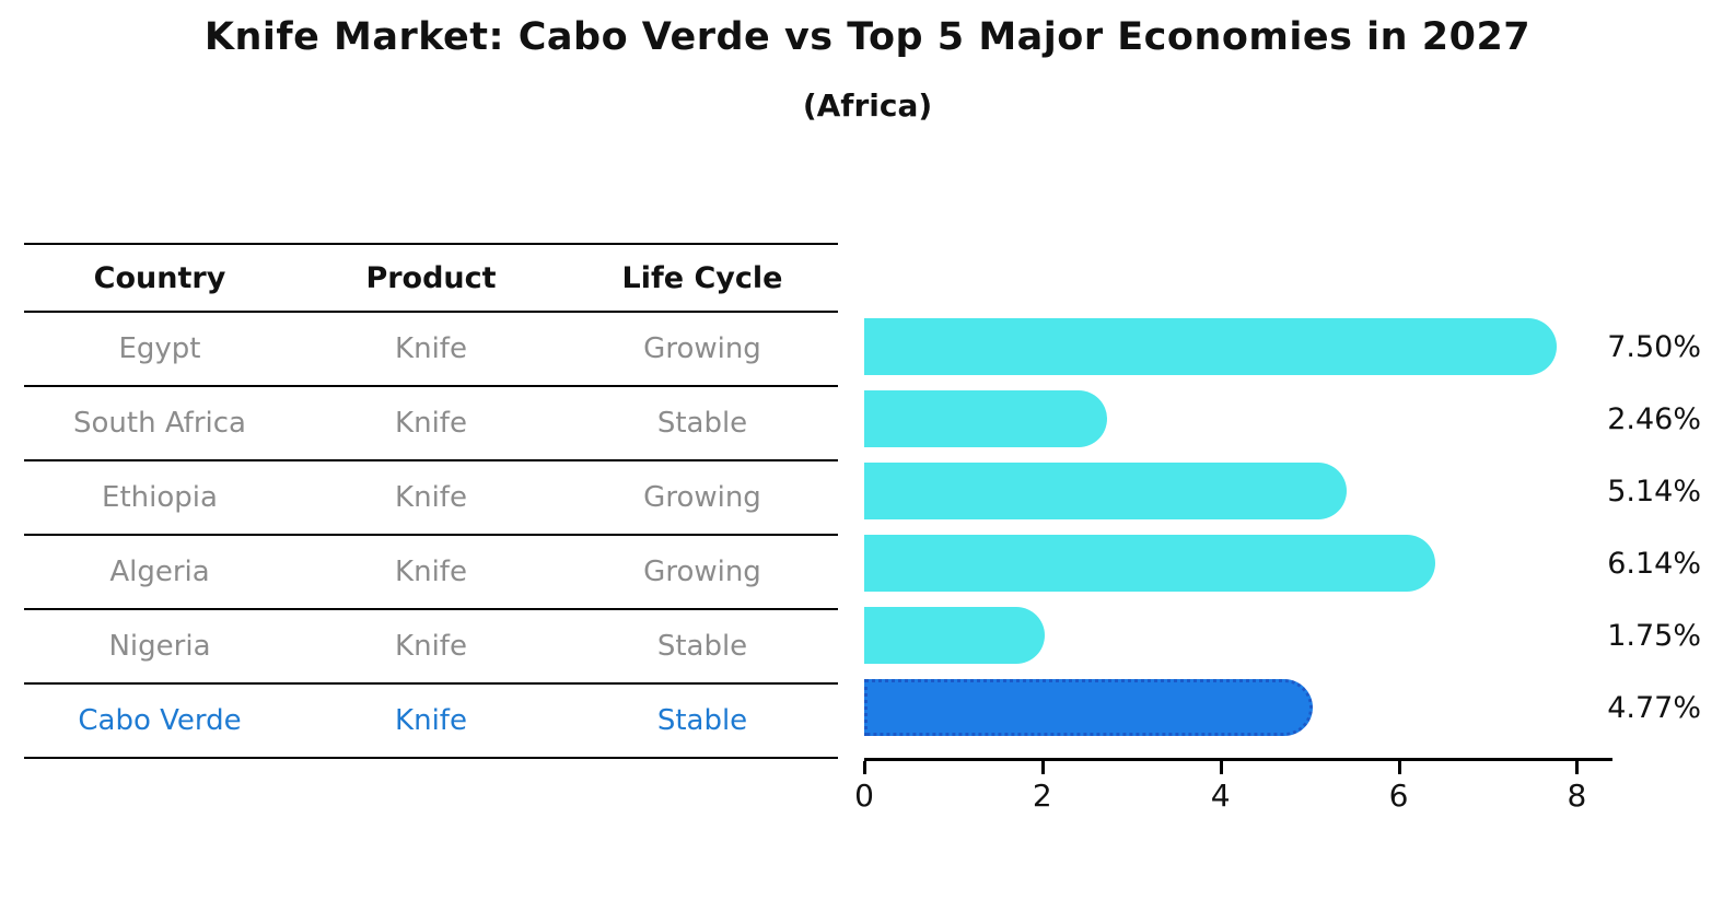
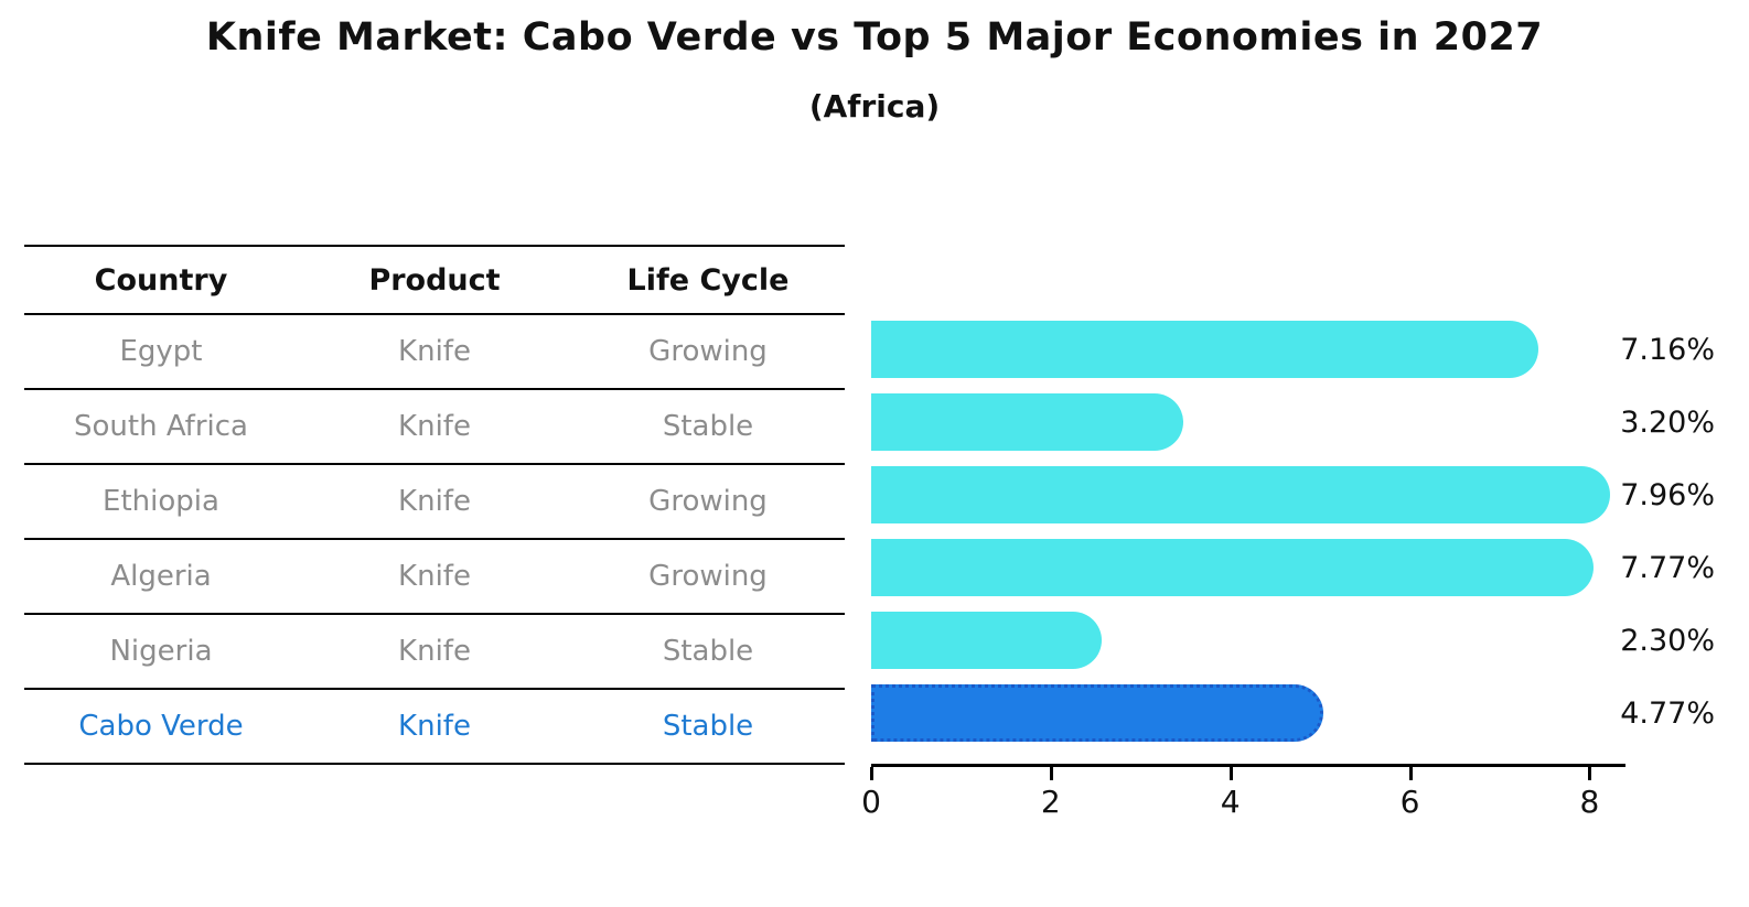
Egypt: 7.50% -> 7.16%
South Africa: 2.46% -> 3.20%
Ethiopia: 5.14% -> 7.96%
Algeria: 6.14% -> 7.77%
Nigeria: 1.75% -> 2.30%
